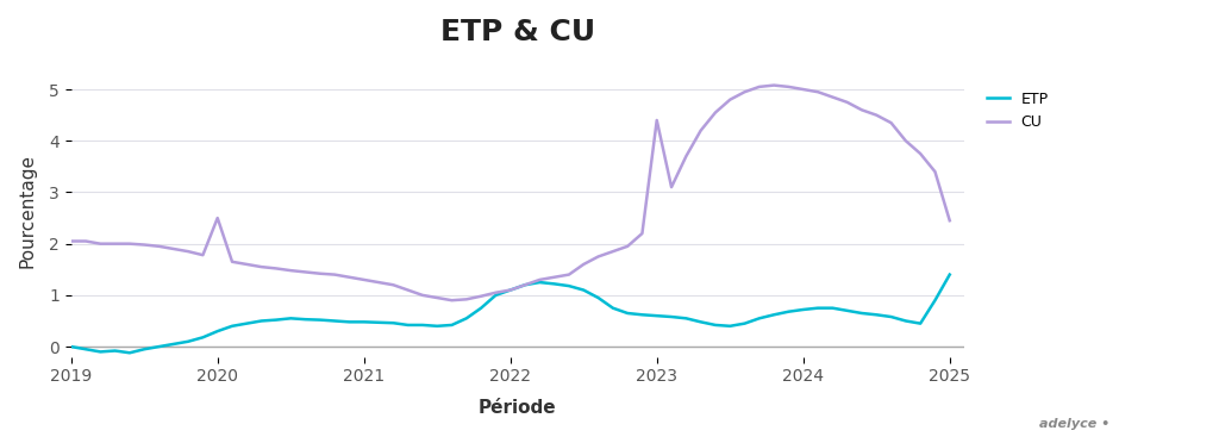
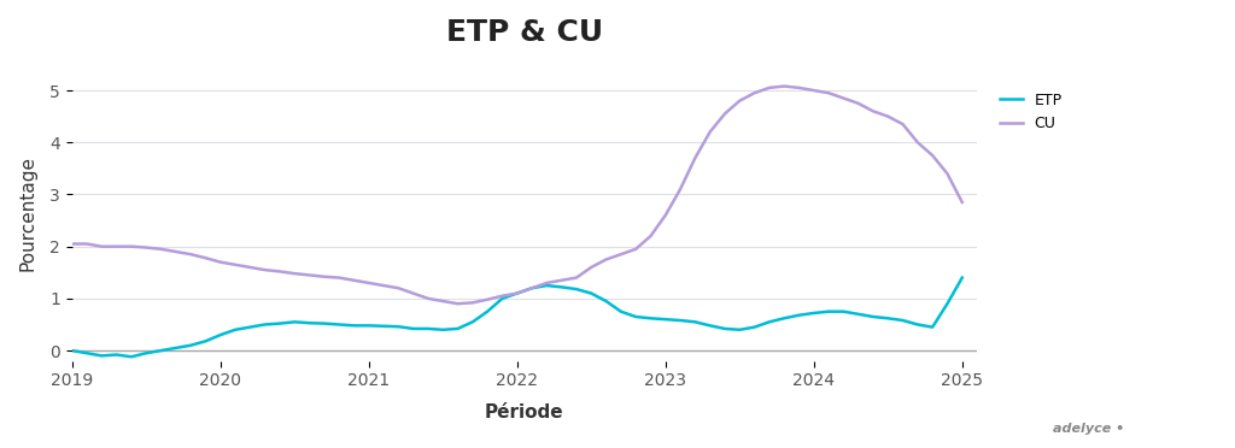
CU/2020: 2.50 -> 1.70
CU/2023: 4.40 -> 2.60
CU/2025: 2.45 -> 2.85
